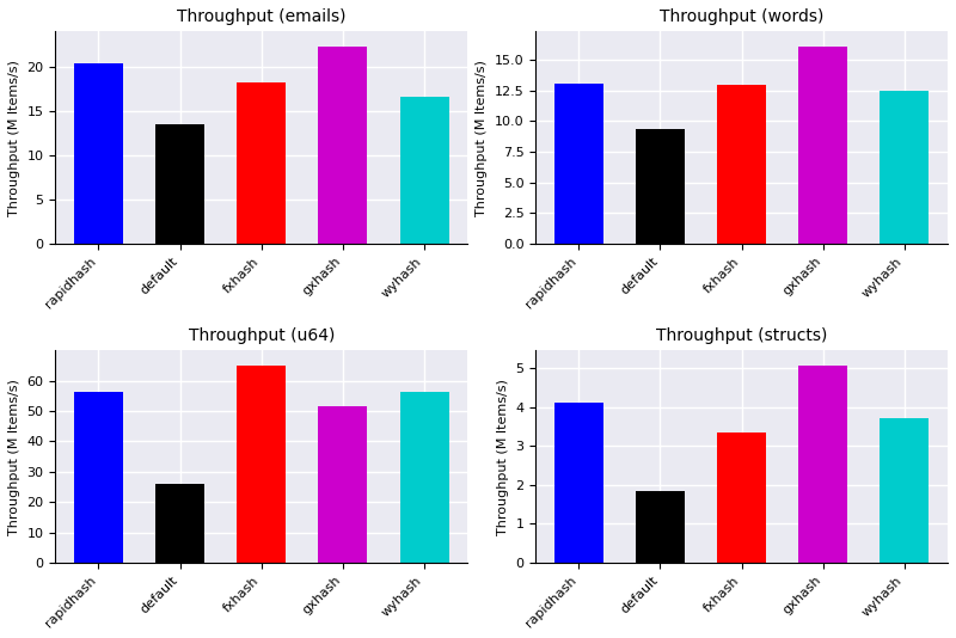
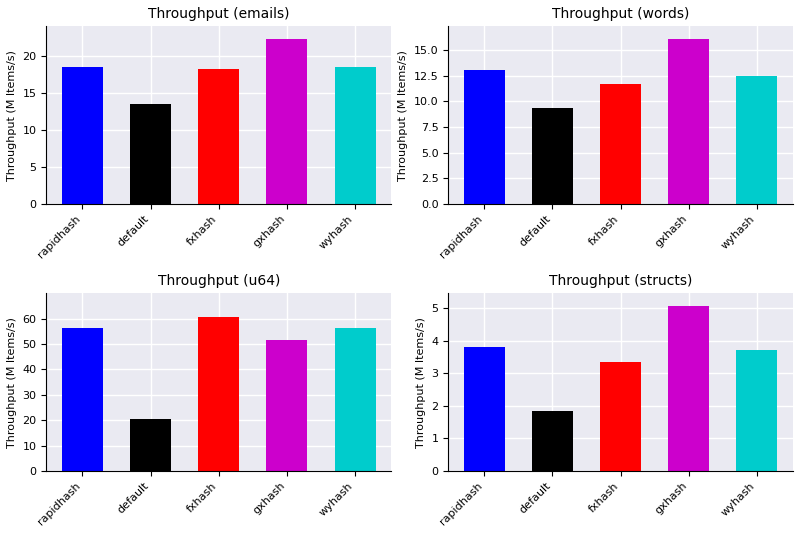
Throughput (emails)/rapidhash: 20.4 -> 18.6
Throughput (emails)/wyhash: 16.6 -> 18.6
Throughput (words)/fxhash: 13.0 -> 11.7
Throughput (u64)/default: 26.0 -> 20.5
Throughput (u64)/fxhash: 64.8 -> 60.5
Throughput (structs)/rapidhash: 4.10 -> 3.80
